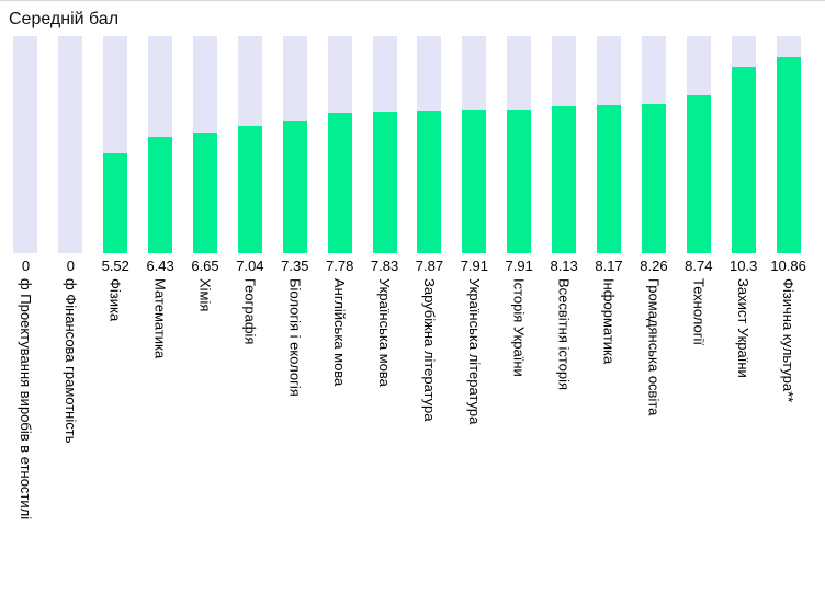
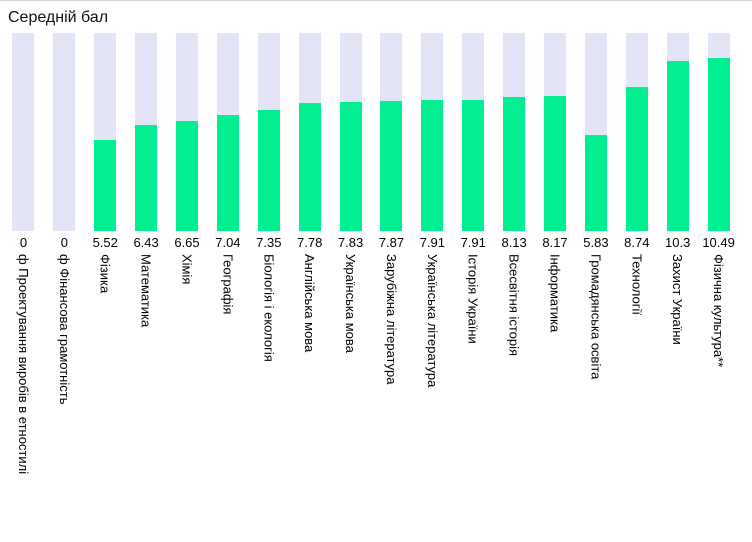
Громадянська освіта: 8.26 -> 5.83
Фізична культура**: 10.86 -> 10.49
